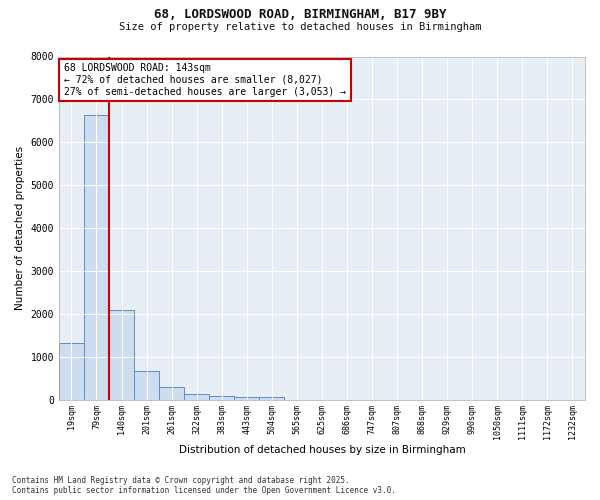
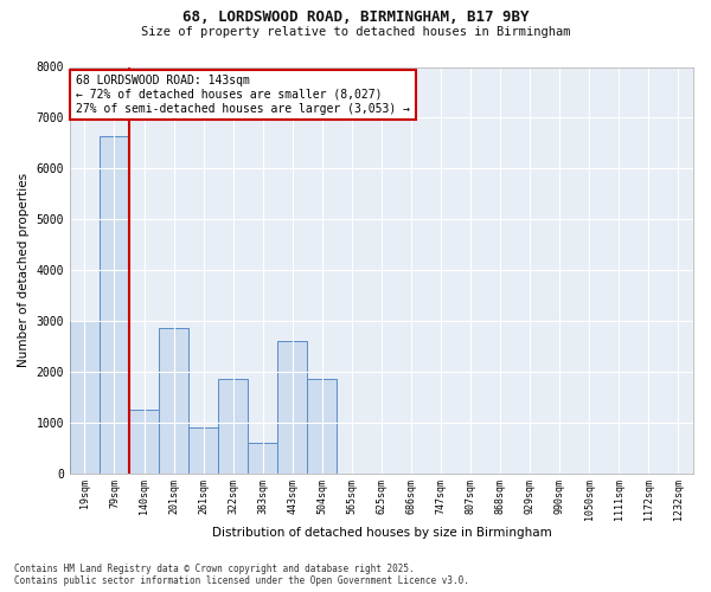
19sqm: 1320 -> 3000
140sqm: 2090 -> 1250
201sqm: 670 -> 2850
261sqm: 290 -> 900
322sqm: 130 -> 1850
383sqm: 80 -> 600
443sqm: 50 -> 2600
504sqm: 50 -> 1850
